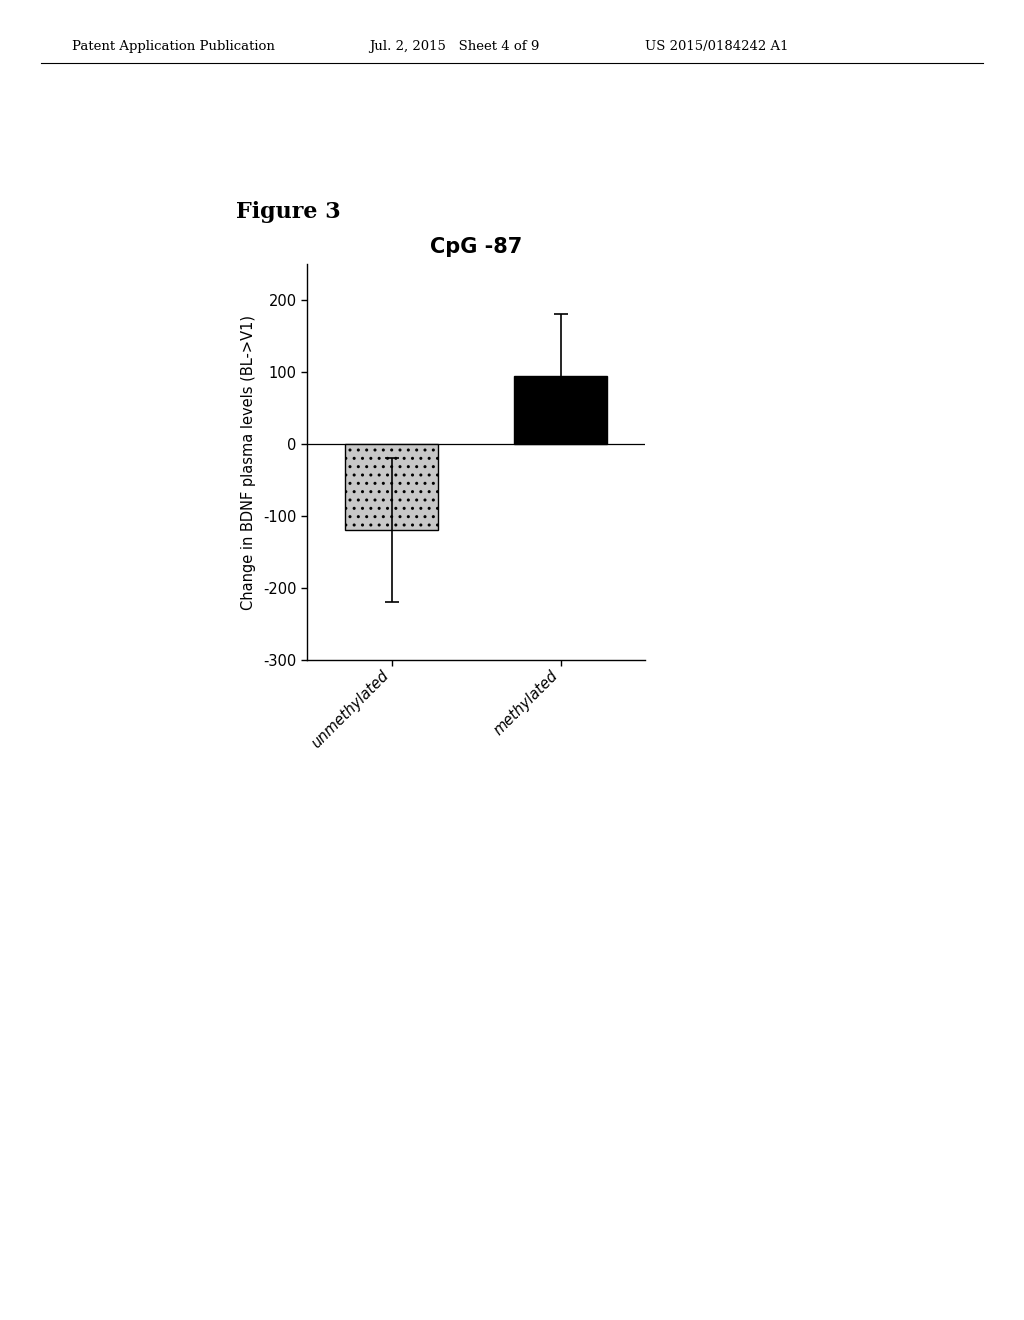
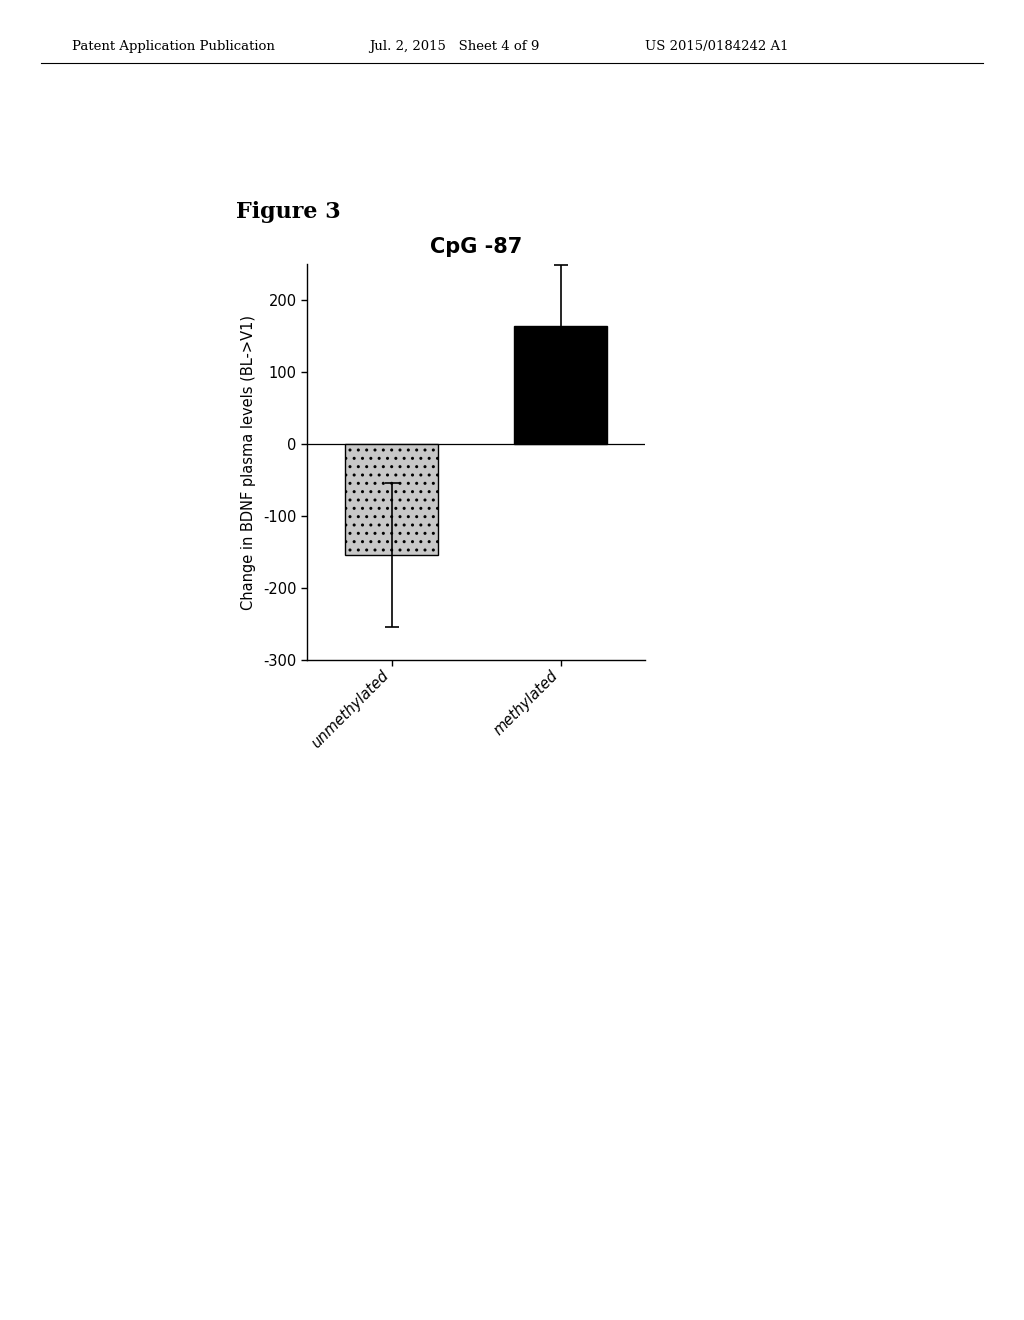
unmethylated: -120 -> -154
methylated: 95 -> 164
